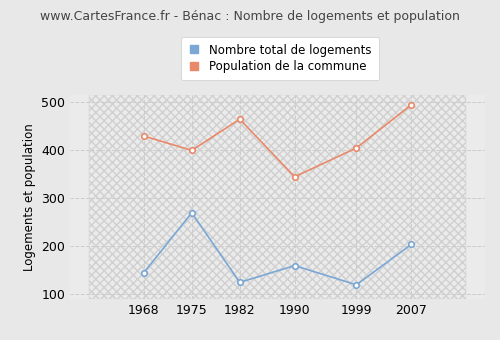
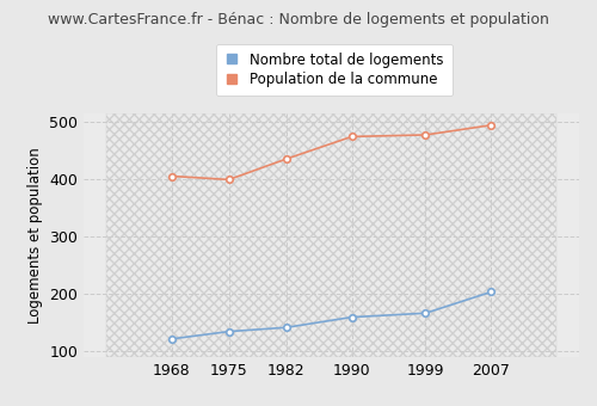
Nombre total de logements/1968: 145 -> 122
Population de la commune/1968: 430 -> 406
Nombre total de logements/1975: 270 -> 135
Nombre total de logements/1982: 125 -> 142
Population de la commune/1982: 465 -> 436
Population de la commune/1990: 345 -> 475
Nombre total de logements/1999: 120 -> 167
Population de la commune/1999: 405 -> 478
